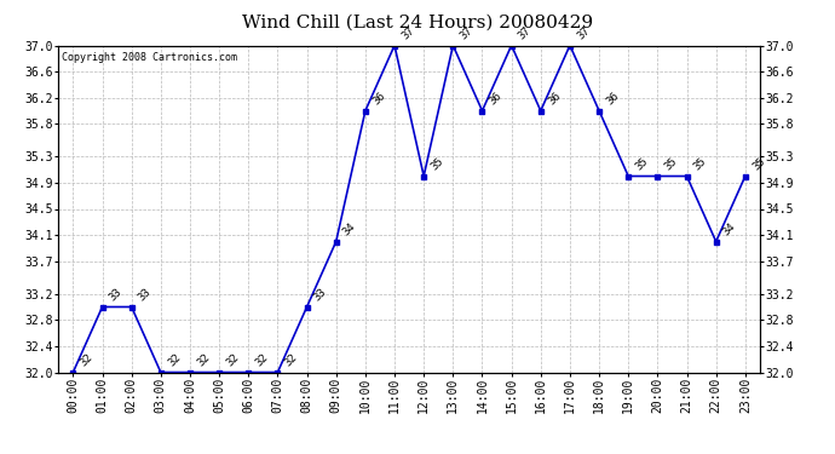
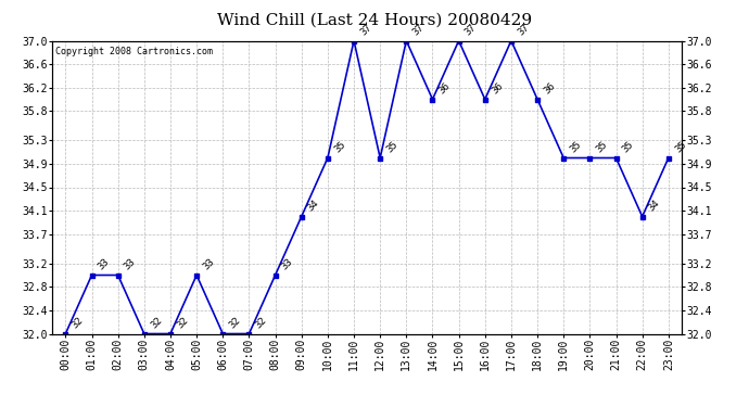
05:00: 32 -> 33
10:00: 36 -> 35
